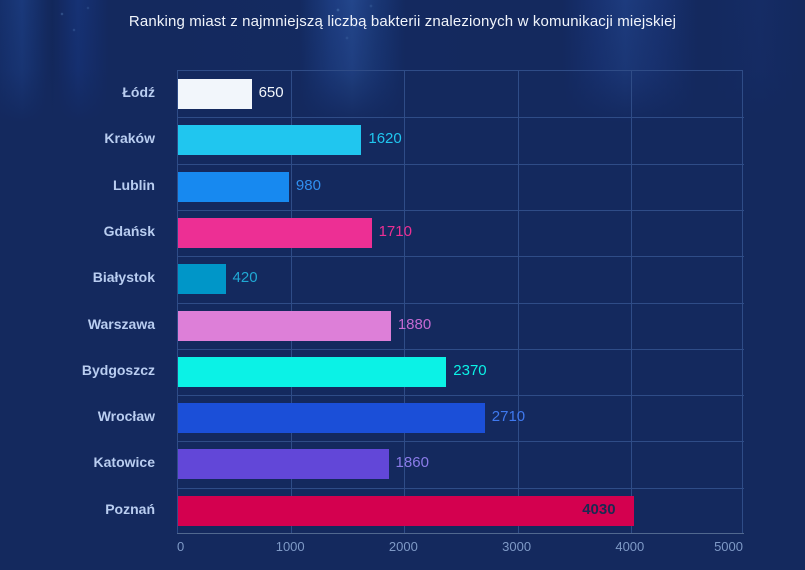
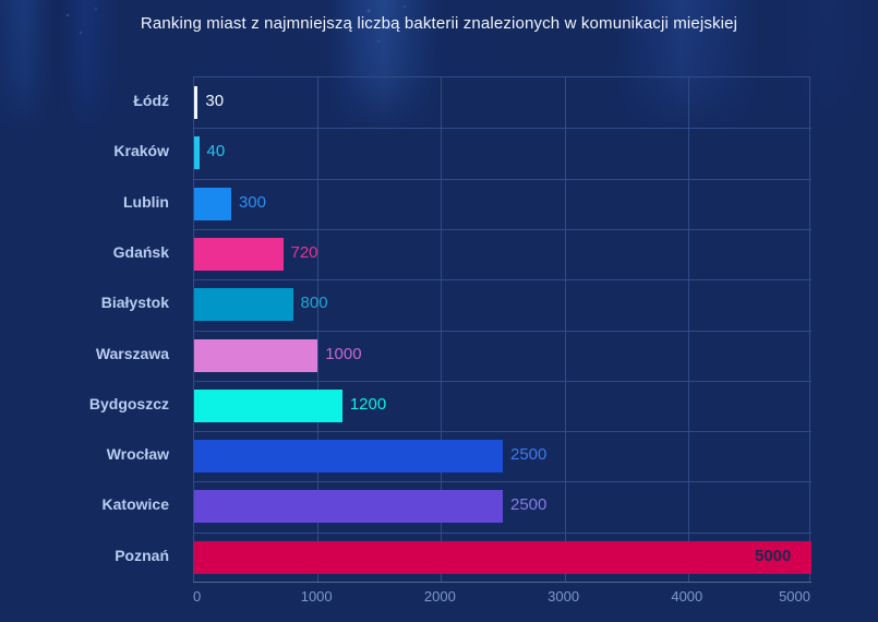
Łódź: 650 -> 30
Kraków: 1620 -> 40
Lublin: 980 -> 300
Gdańsk: 1710 -> 720
Białystok: 420 -> 800
Warszawa: 1880 -> 1000
Bydgoszcz: 2370 -> 1200
Wrocław: 2710 -> 2500
Katowice: 1860 -> 2500
Poznań: 4030 -> 5000
